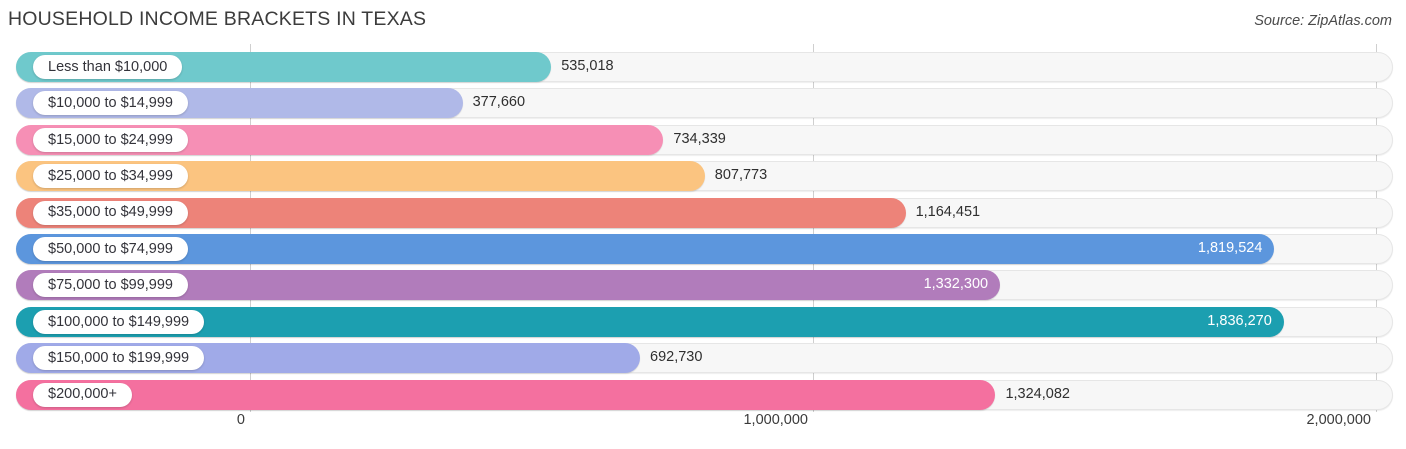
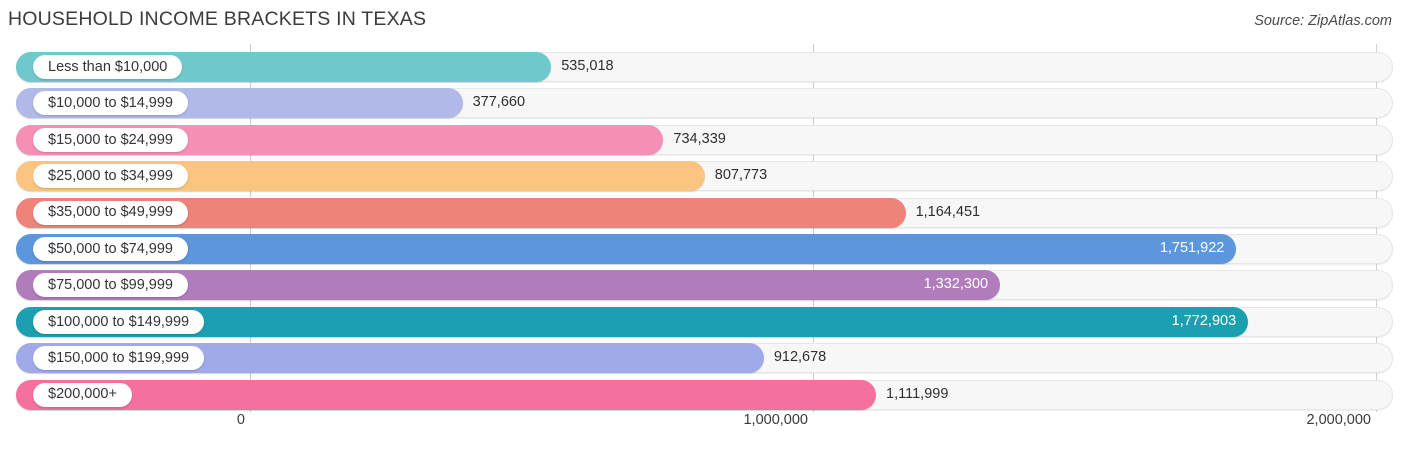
$50,000 to $74,999: 1,819,524 -> 1,751,922
$100,000 to $149,999: 1,836,270 -> 1,772,903
$150,000 to $199,999: 692,730 -> 912,678
$200,000+: 1,324,082 -> 1,111,999
